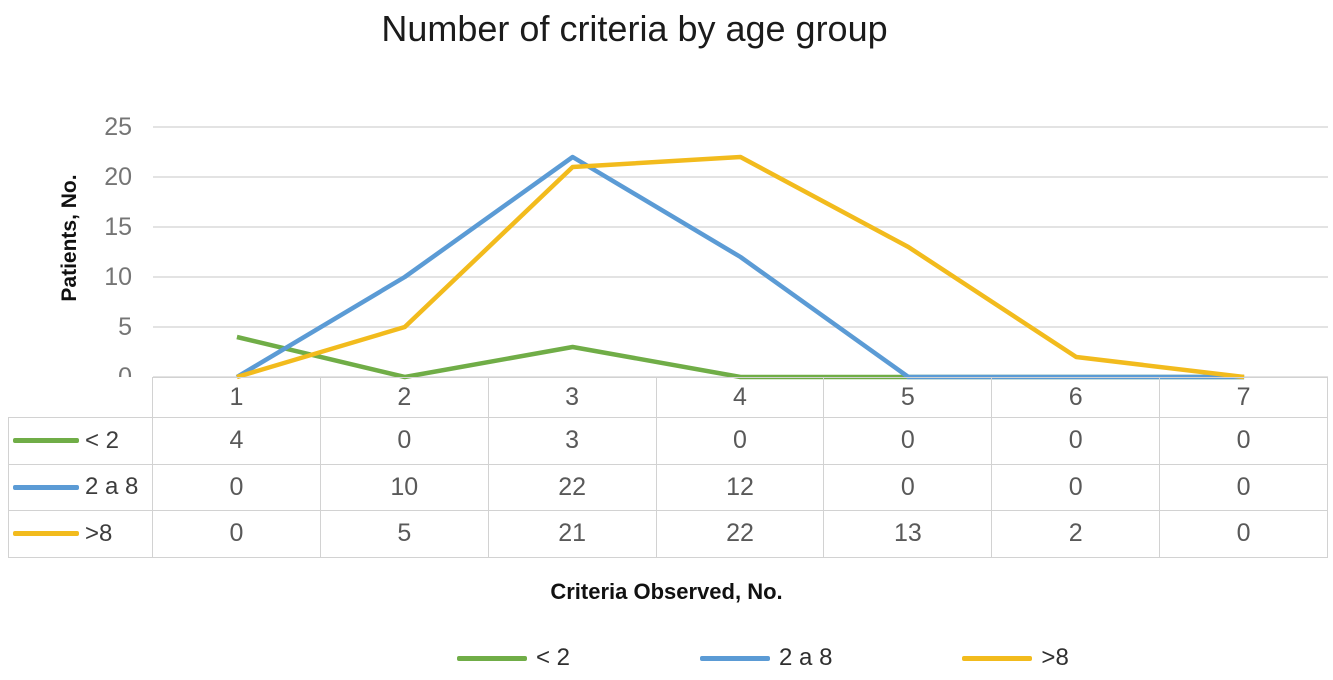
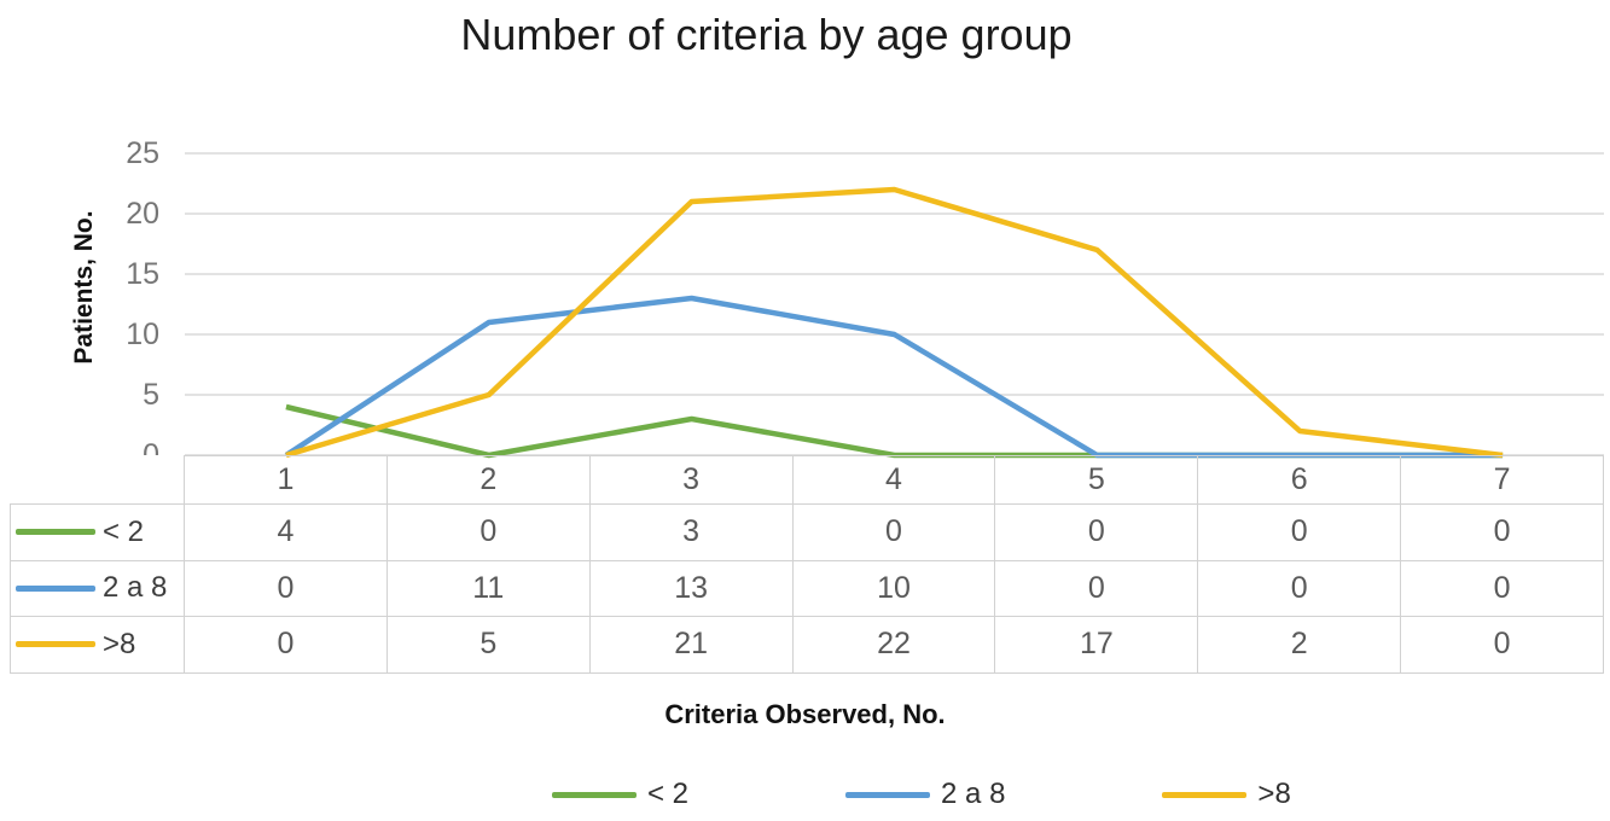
2 a 8/2: 10 -> 11
2 a 8/3: 22 -> 13
2 a 8/4: 12 -> 10
>8/5: 13 -> 17
